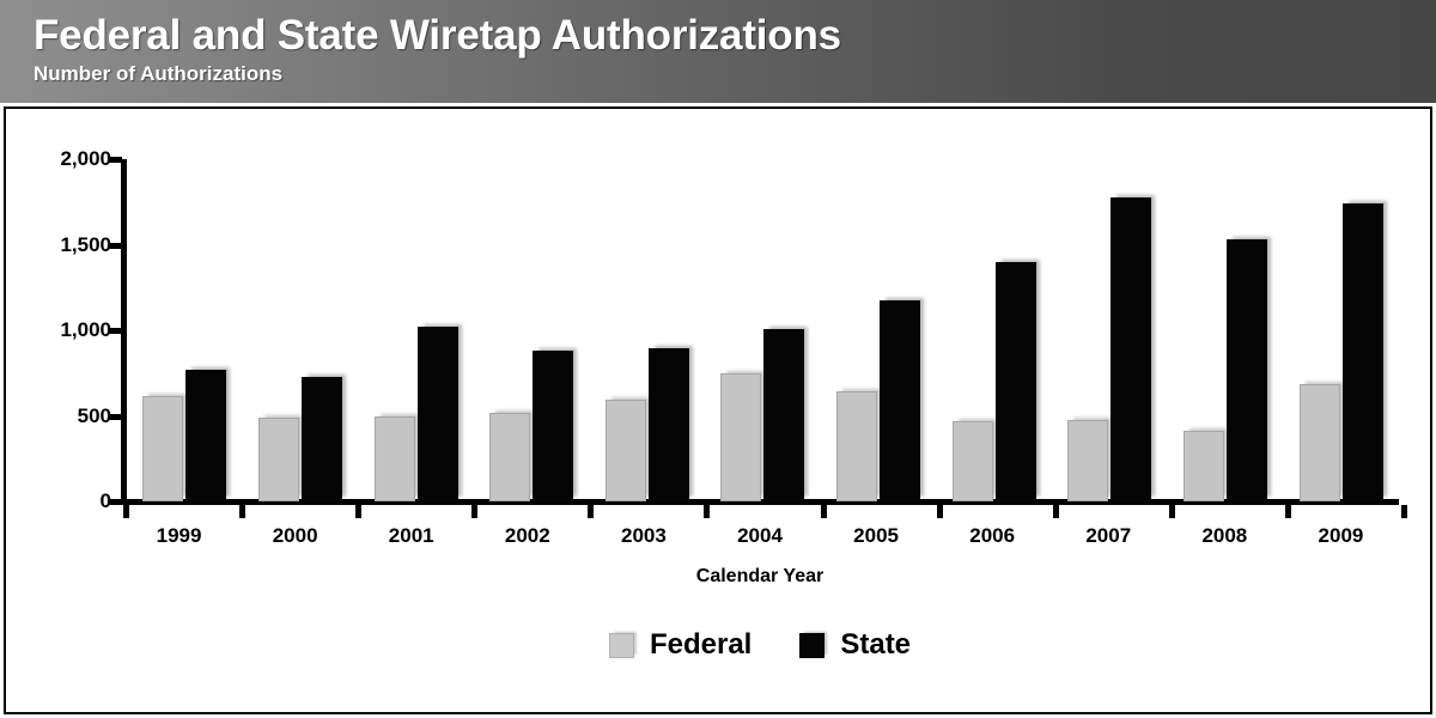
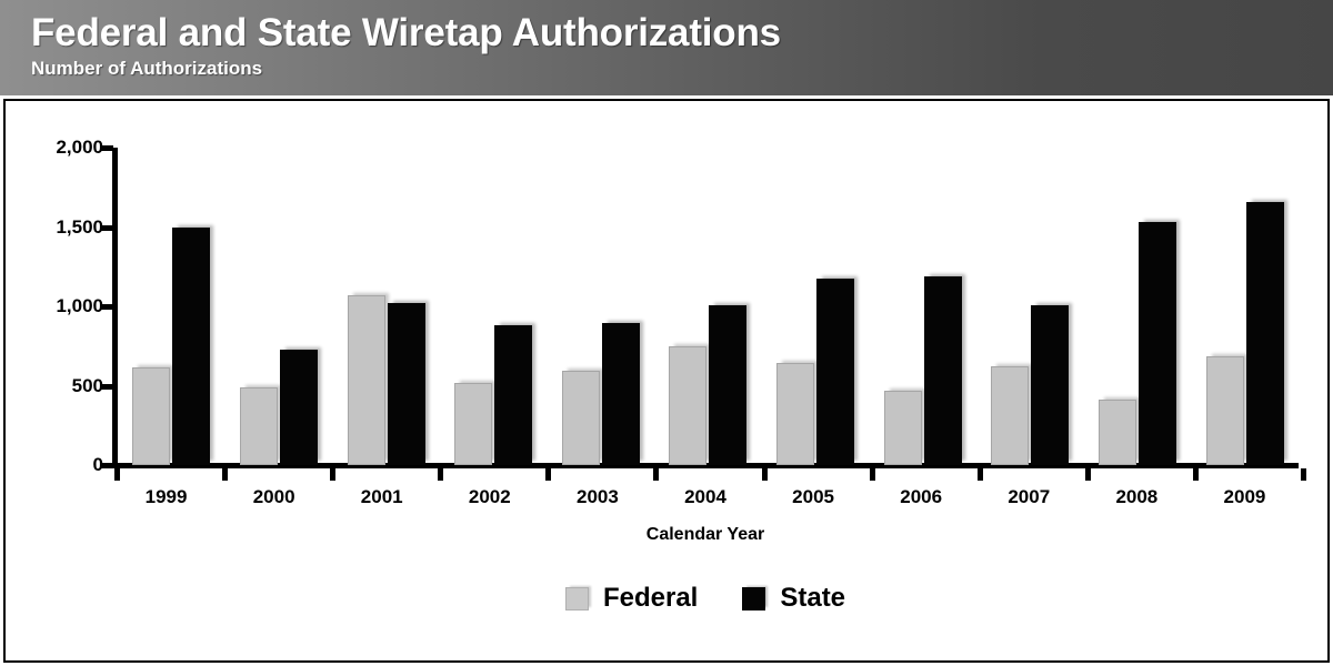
State/1999: 770 -> 1500
Federal/2001: 500 -> 1070
State/2006: 1400 -> 1190
Federal/2007: 480 -> 620
State/2007: 1780 -> 1010
State/2009: 1740 -> 1660
